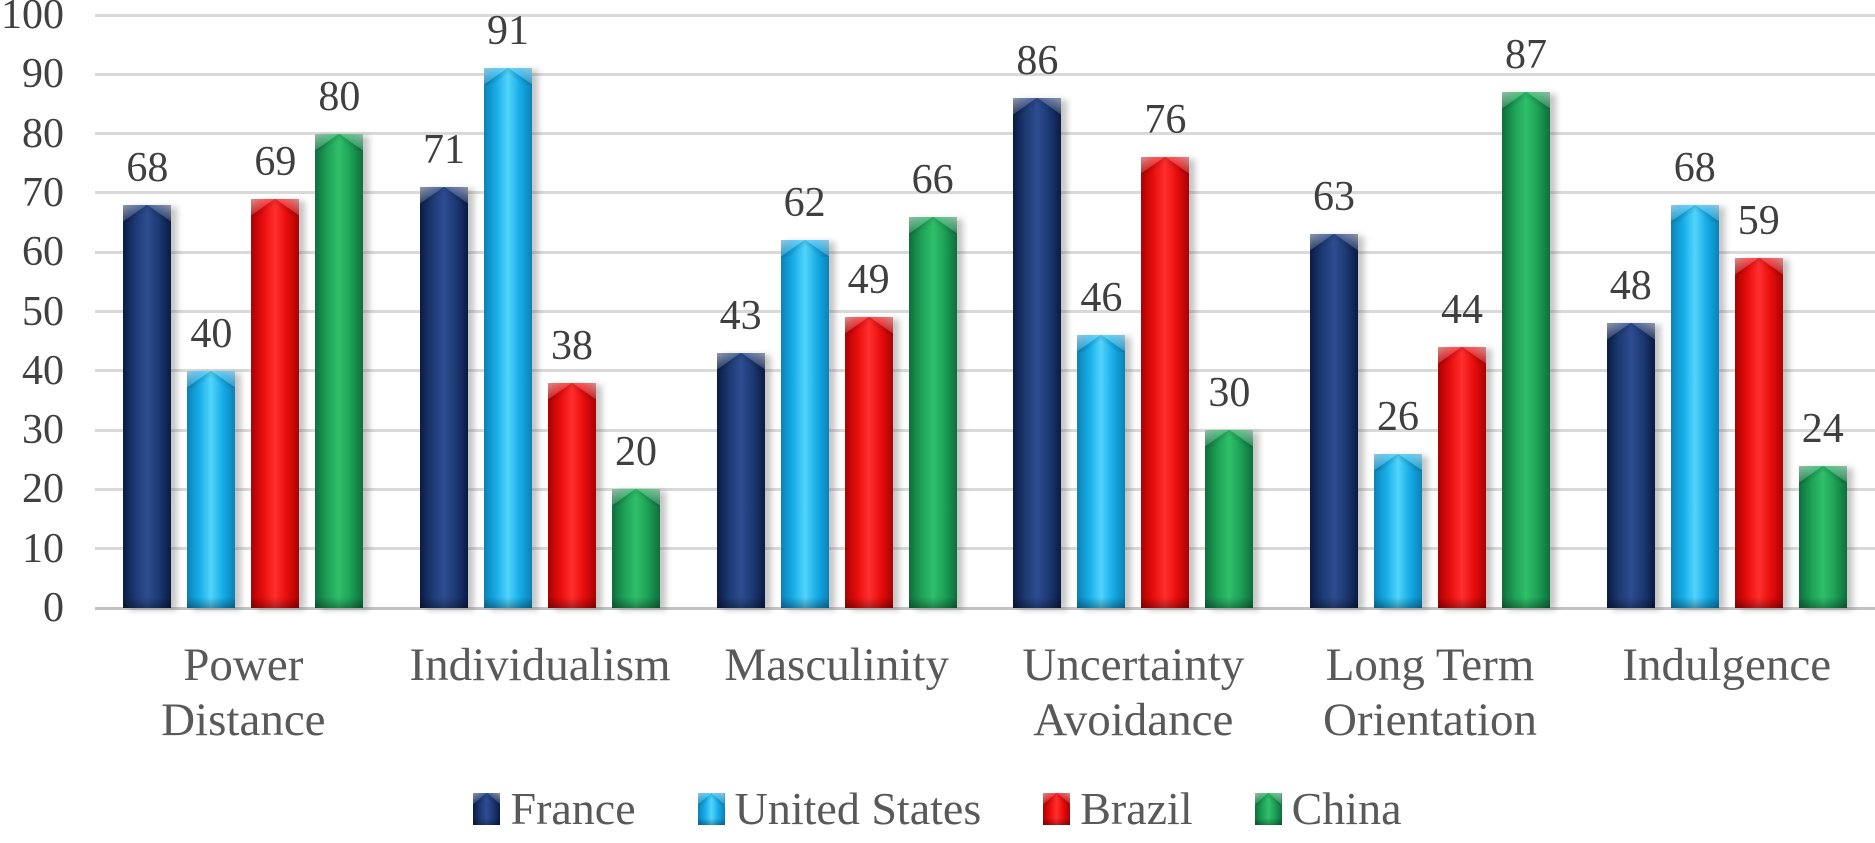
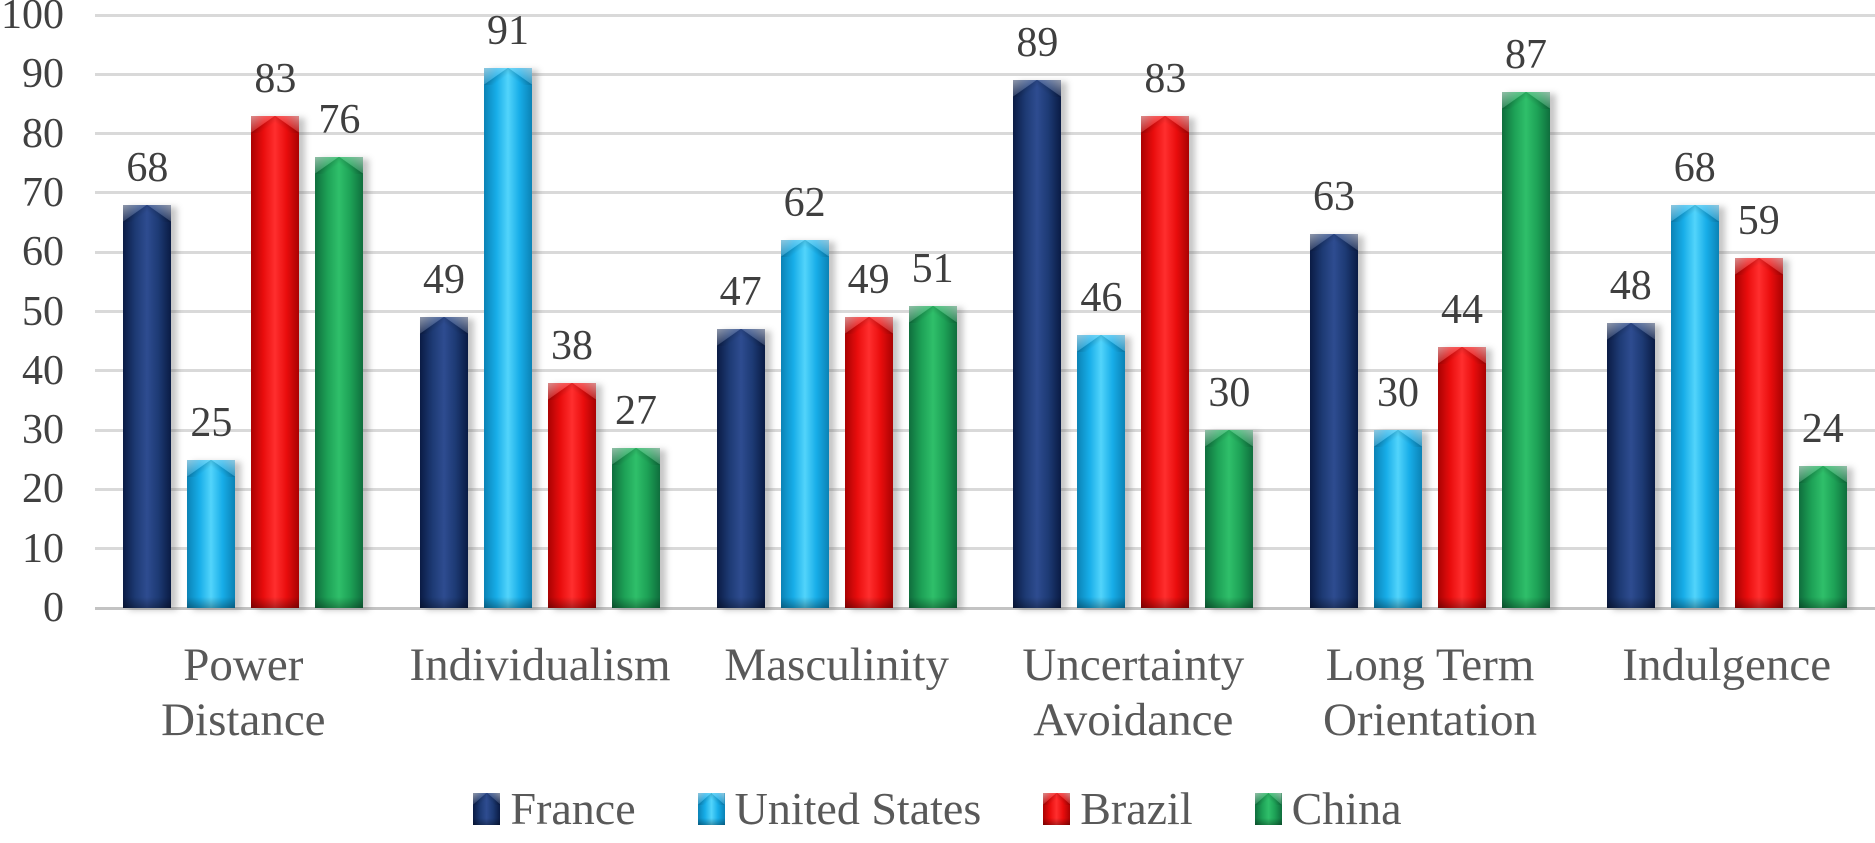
United States/Power Distance: 40 -> 25
Brazil/Power Distance: 69 -> 83
China/Power Distance: 80 -> 76
France/Individualism: 71 -> 49
China/Individualism: 20 -> 27
France/Masculinity: 43 -> 47
China/Masculinity: 66 -> 51
France/Uncertainty Avoidance: 86 -> 89
Brazil/Uncertainty Avoidance: 76 -> 83
United States/Long Term Orientation: 26 -> 30
